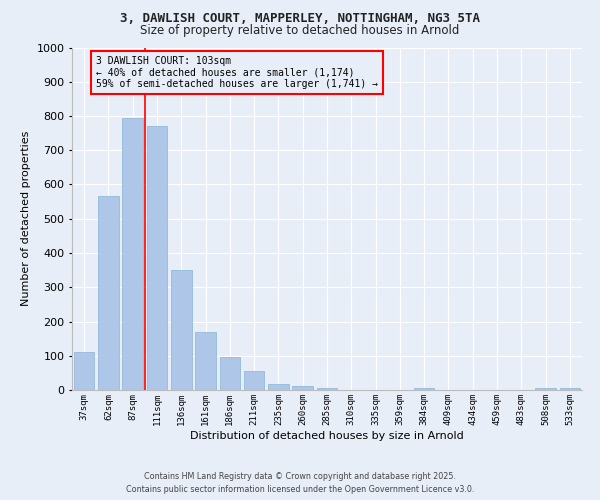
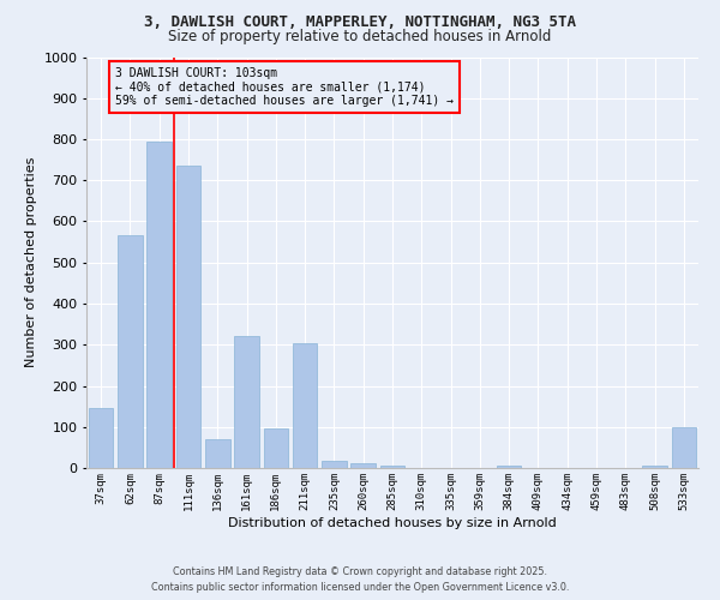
37sqm: 110 -> 145
111sqm: 770 -> 735
136sqm: 350 -> 70
161sqm: 170 -> 320
211sqm: 55 -> 305
533sqm: 7 -> 100
